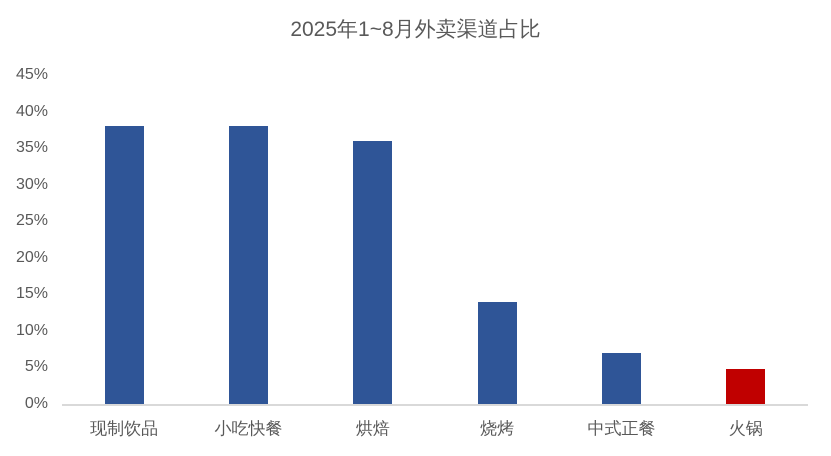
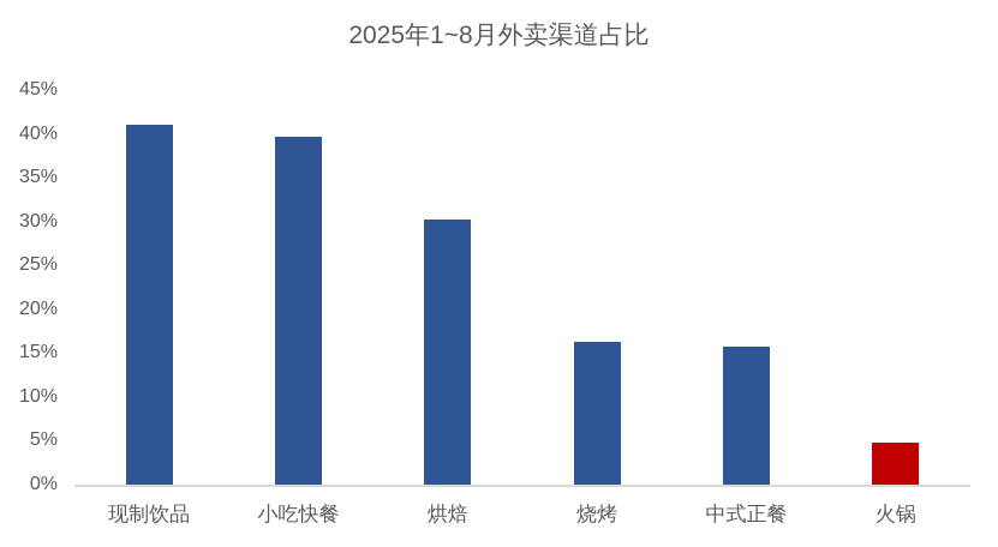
现制饮品: 38% -> 41%
小吃快餐: 38% -> 40%
烘焙: 36% -> 30%
烧烤: 14% -> 16%
中式正餐: 7% -> 16%
